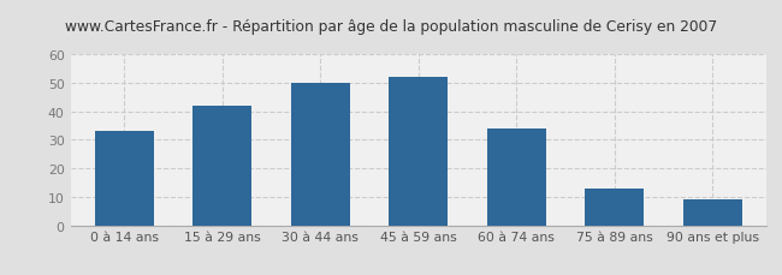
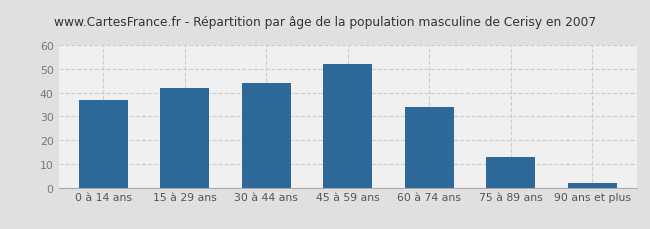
0 à 14 ans: 33 -> 37
30 à 44 ans: 50 -> 44
90 ans et plus: 9 -> 2
